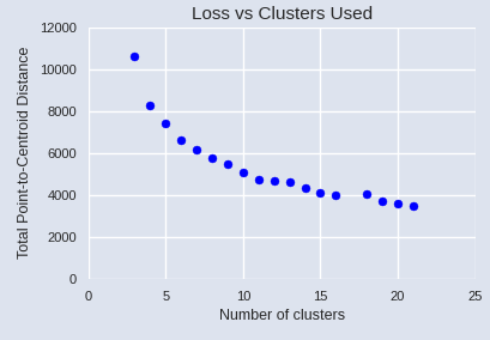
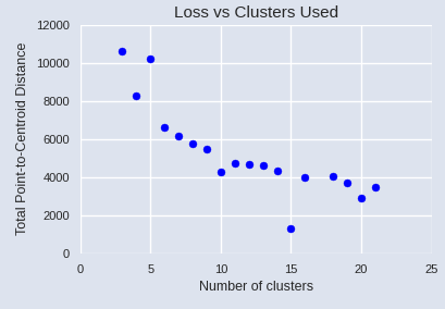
5: 7400 -> 10200
10: 5100 -> 4300
15: 4100 -> 1300
20: 3600 -> 2900
